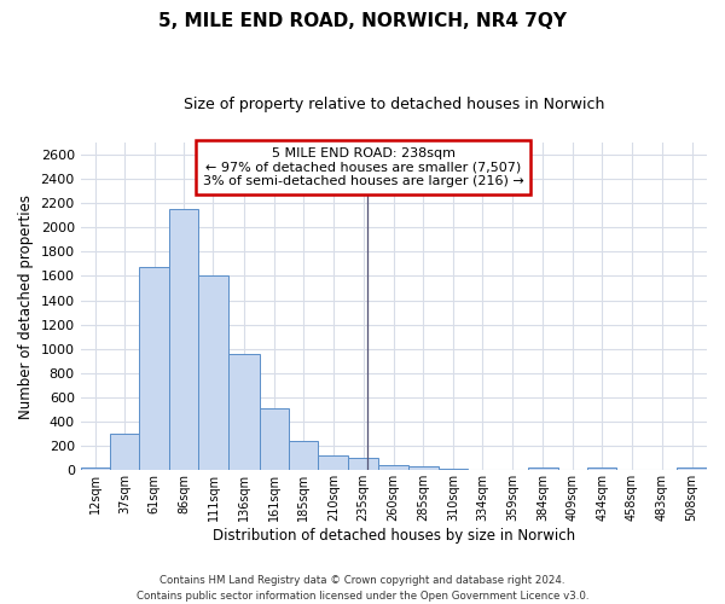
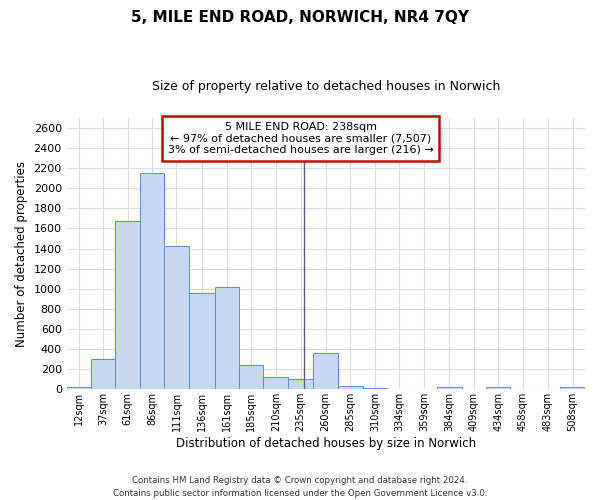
111sqm: 1600 -> 1420
161sqm: 510 -> 1020
260sqm: 40 -> 360
